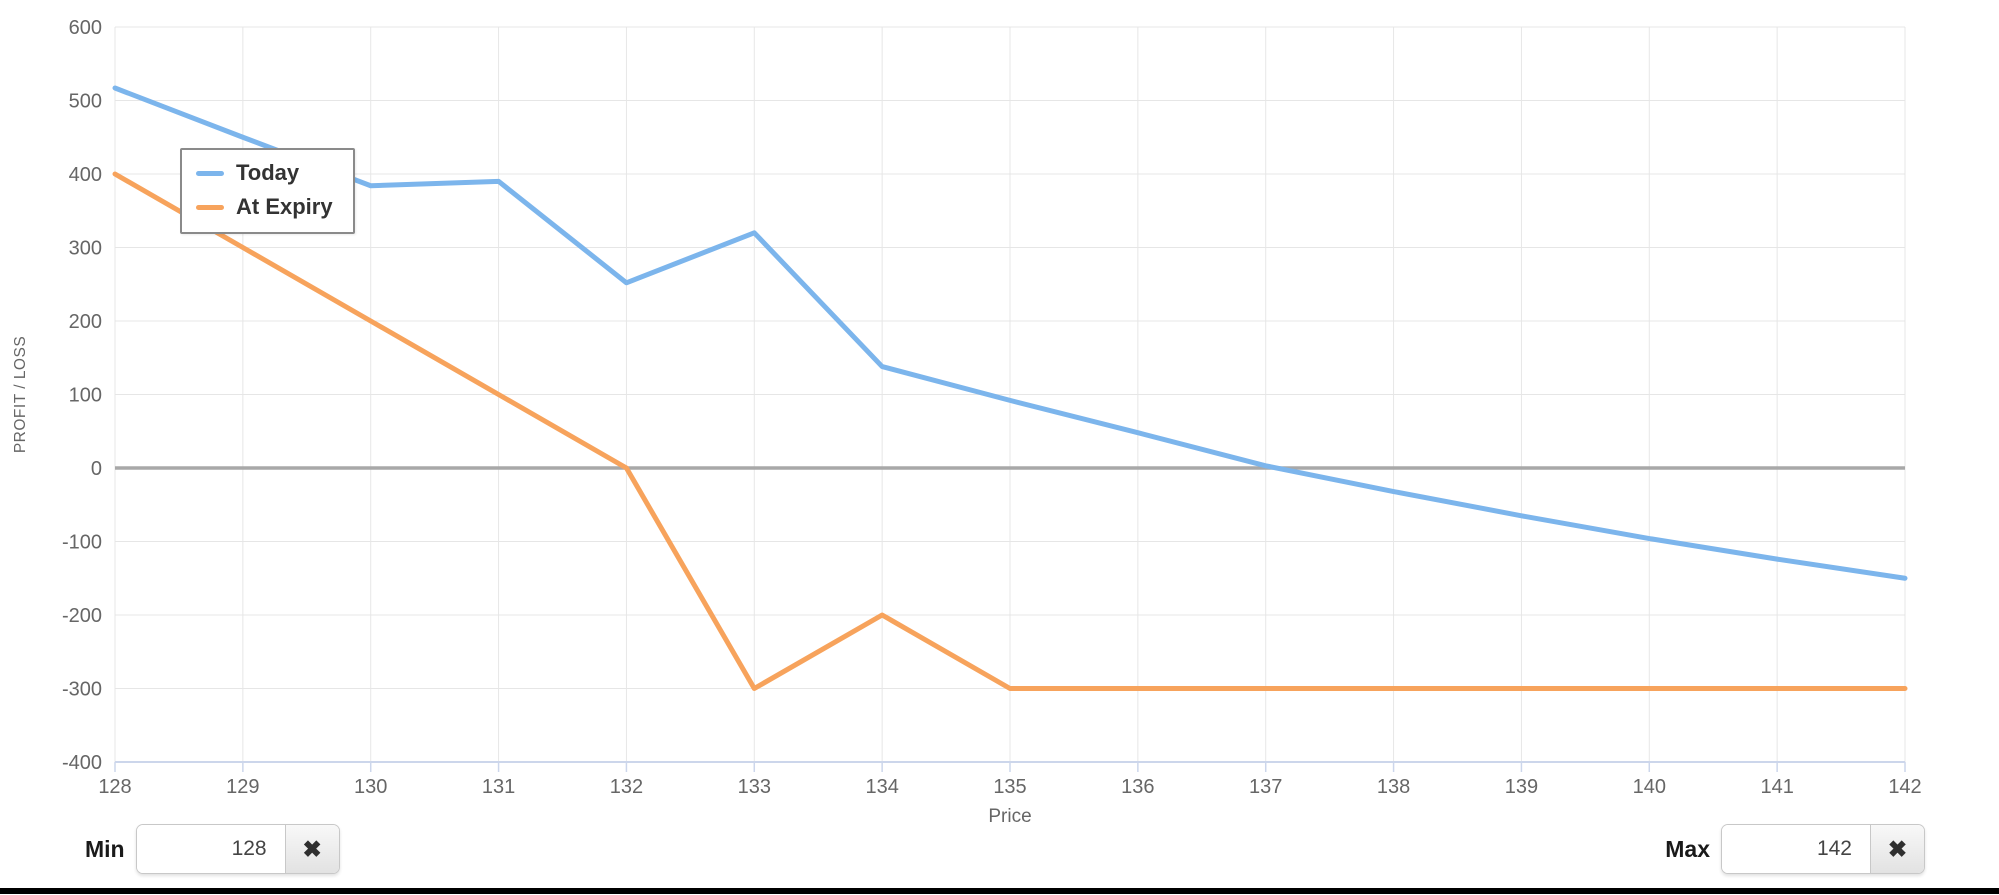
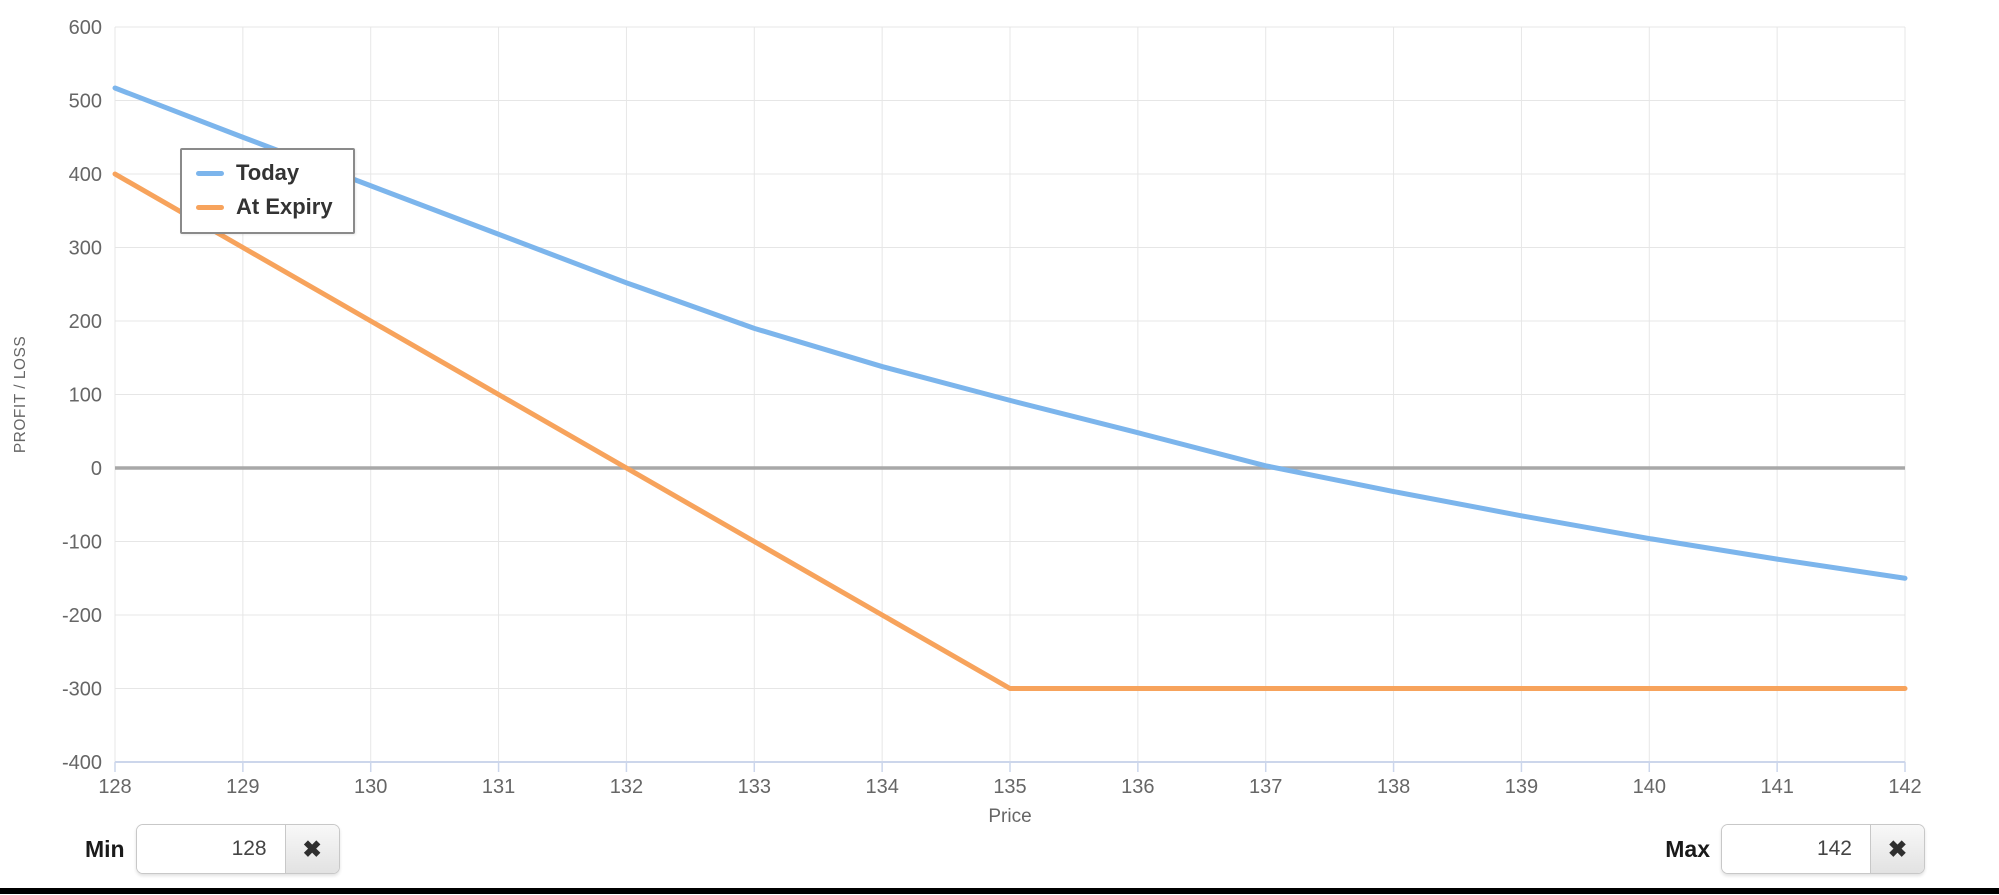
Today/131: 390 -> 320
Today/133: 320 -> 190
At Expiry/133: -300 -> -100
